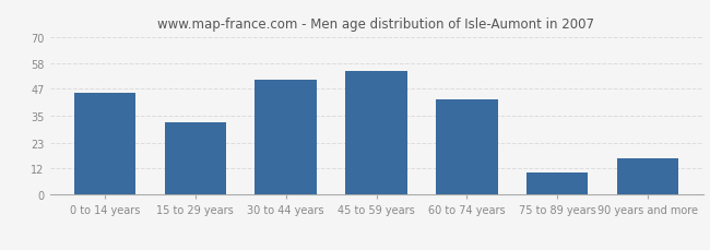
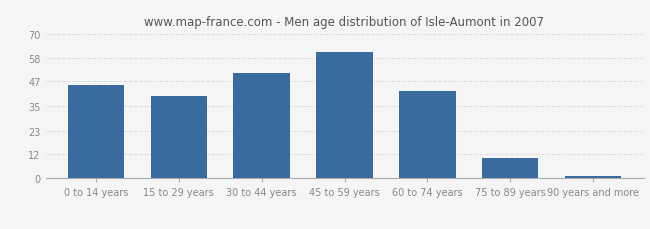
15 to 29 years: 32 -> 40
45 to 59 years: 55 -> 61
90 years and more: 16 -> 1
